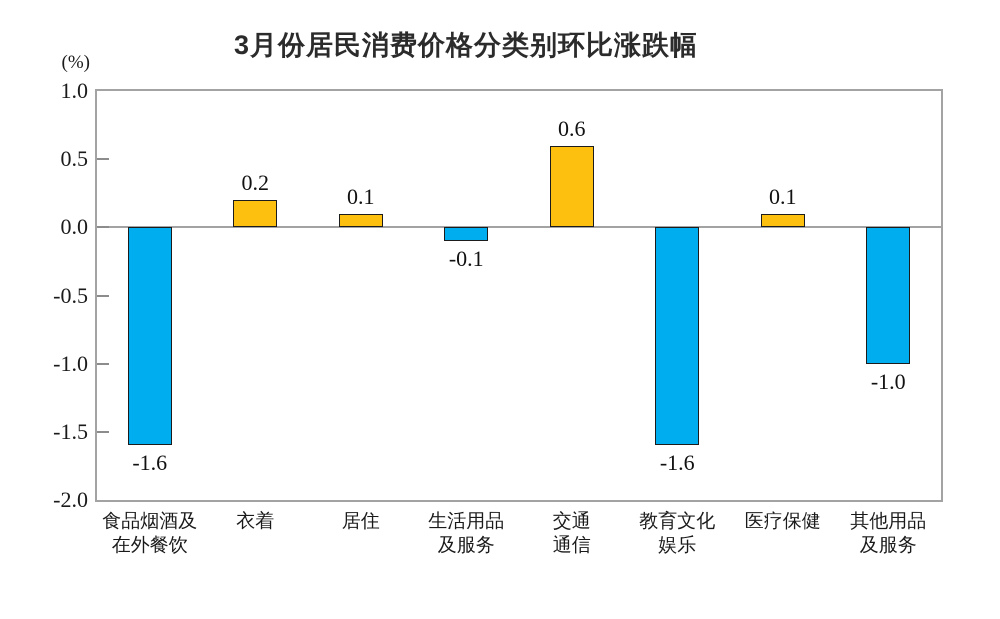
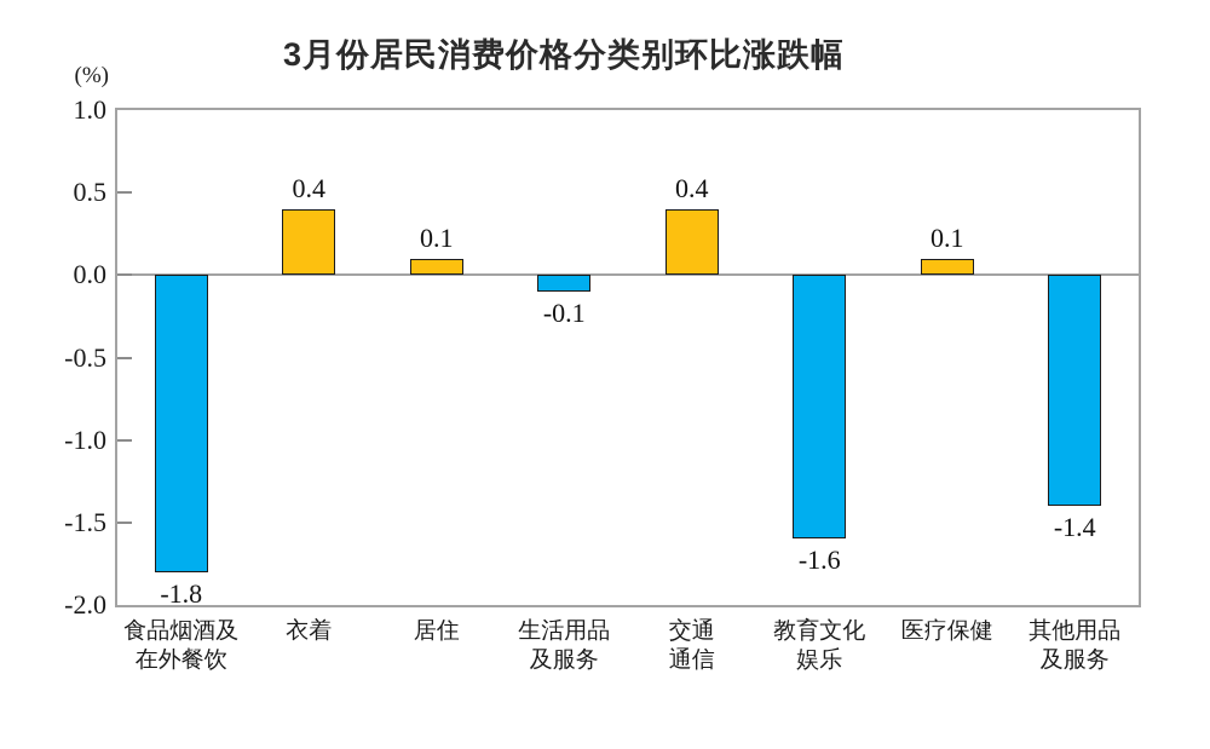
食品烟酒及 在外餐饮: -1.6 -> -1.8
衣着: 0.2 -> 0.4
交通 通信: 0.6 -> 0.4
其他用品 及服务: -1.0 -> -1.4
